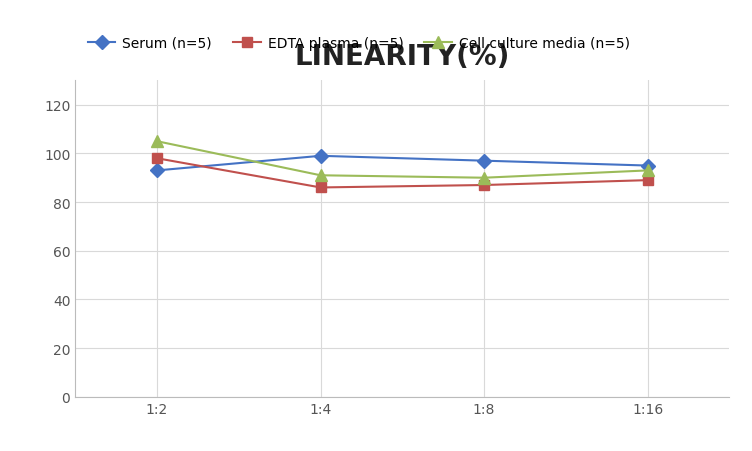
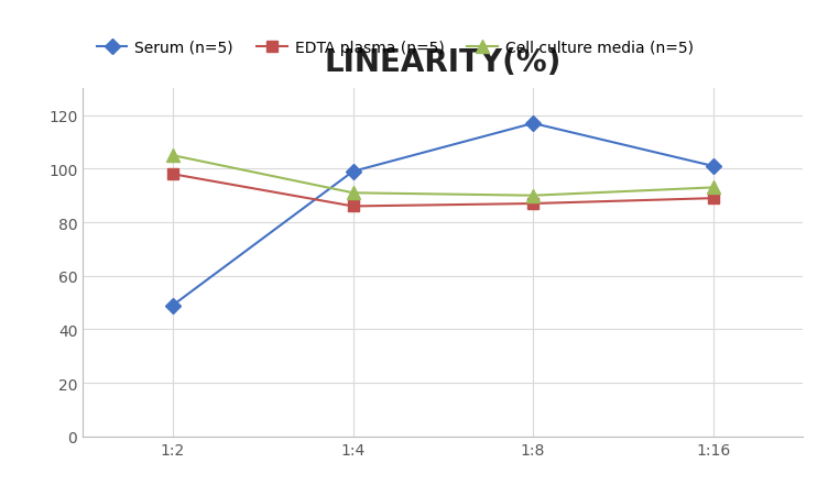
Serum (n=5)/1:2: 93 -> 49
Serum (n=5)/1:8: 97 -> 117
Serum (n=5)/1:16: 95 -> 101
